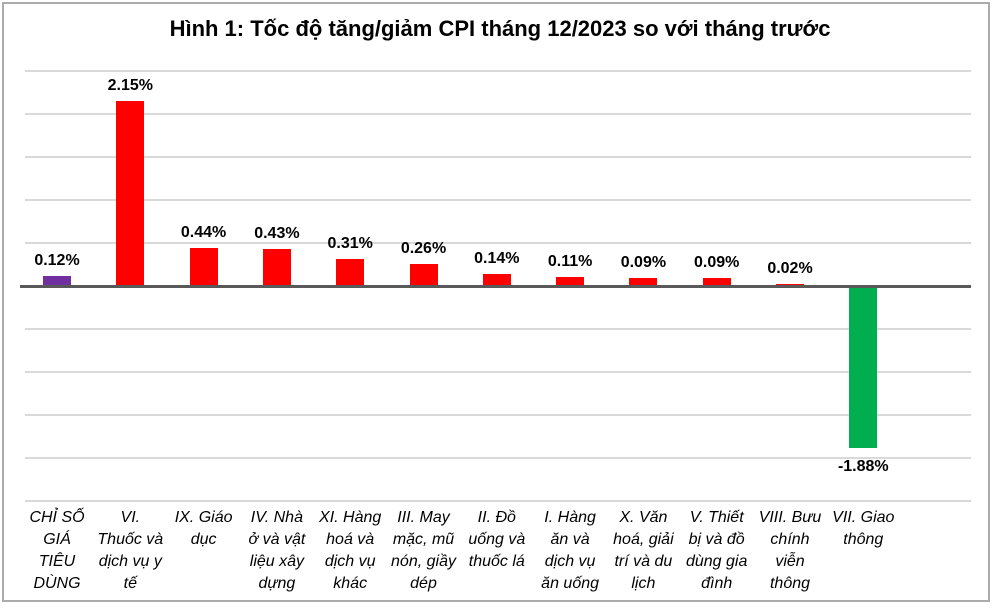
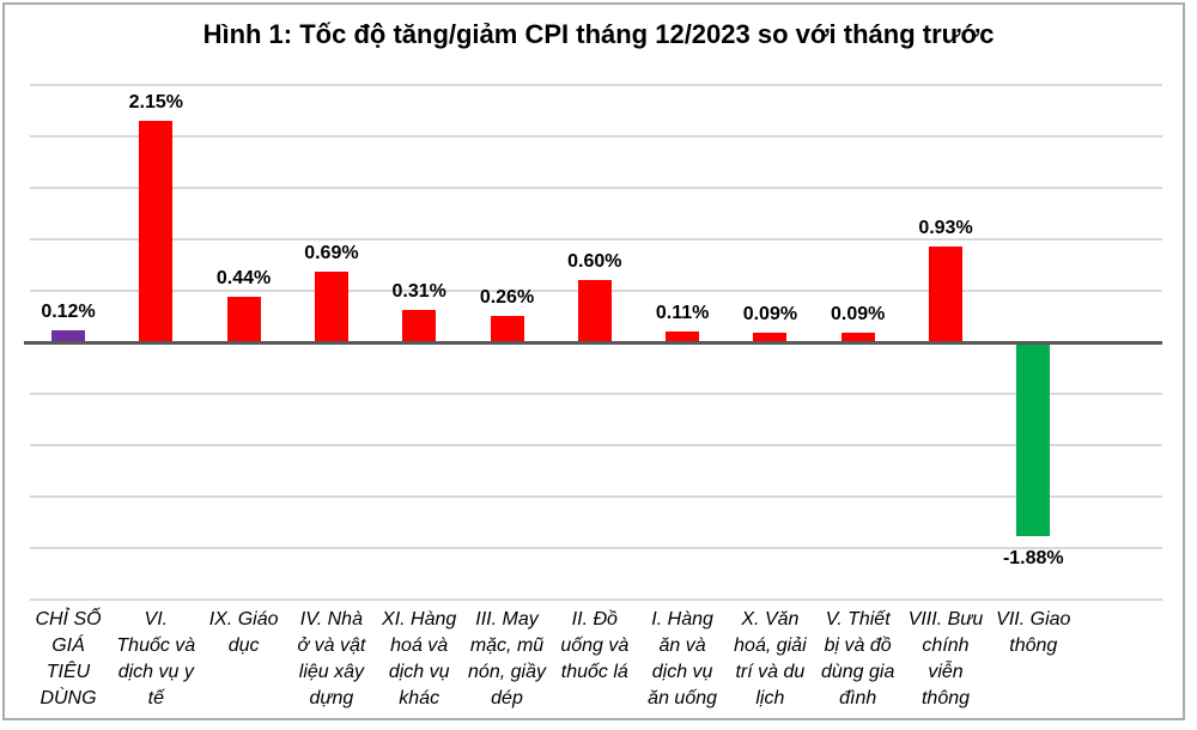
IV. Nhà ở và vật liệu xây dựng: 0.43% -> 0.69%
II. Đồ uống và thuốc lá: 0.14% -> 0.60%
VIII. Bưu chính viễn thông: 0.02% -> 0.93%
